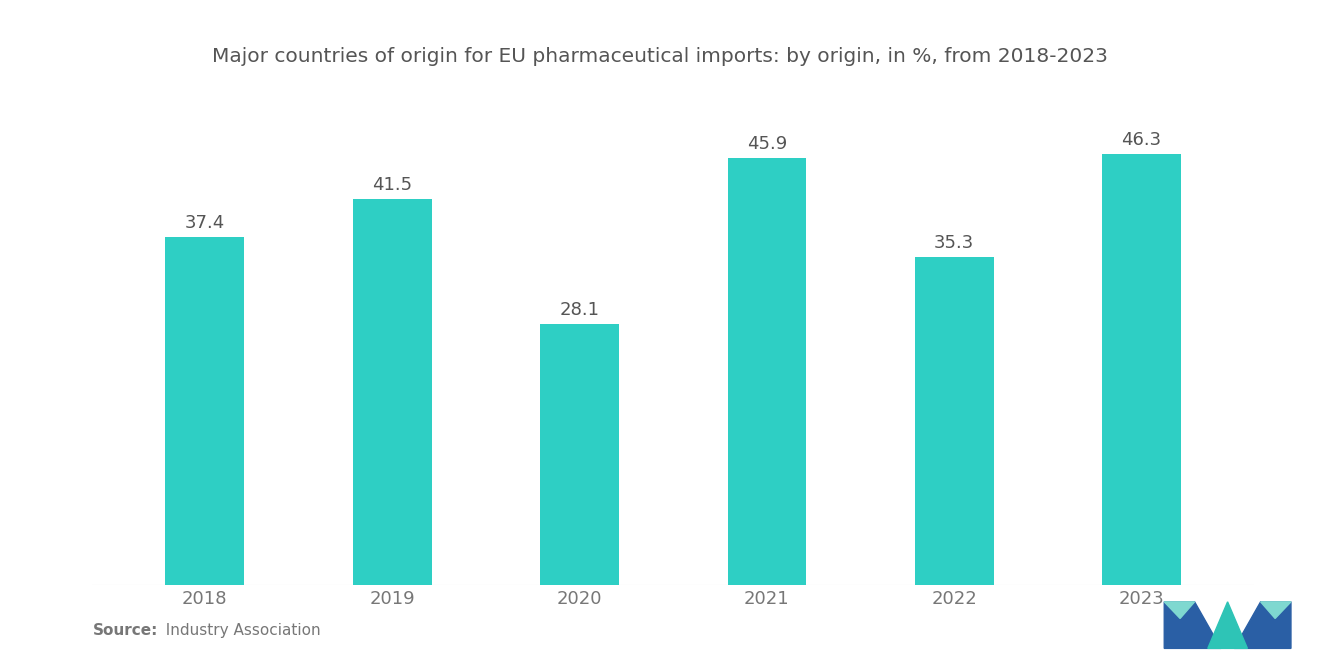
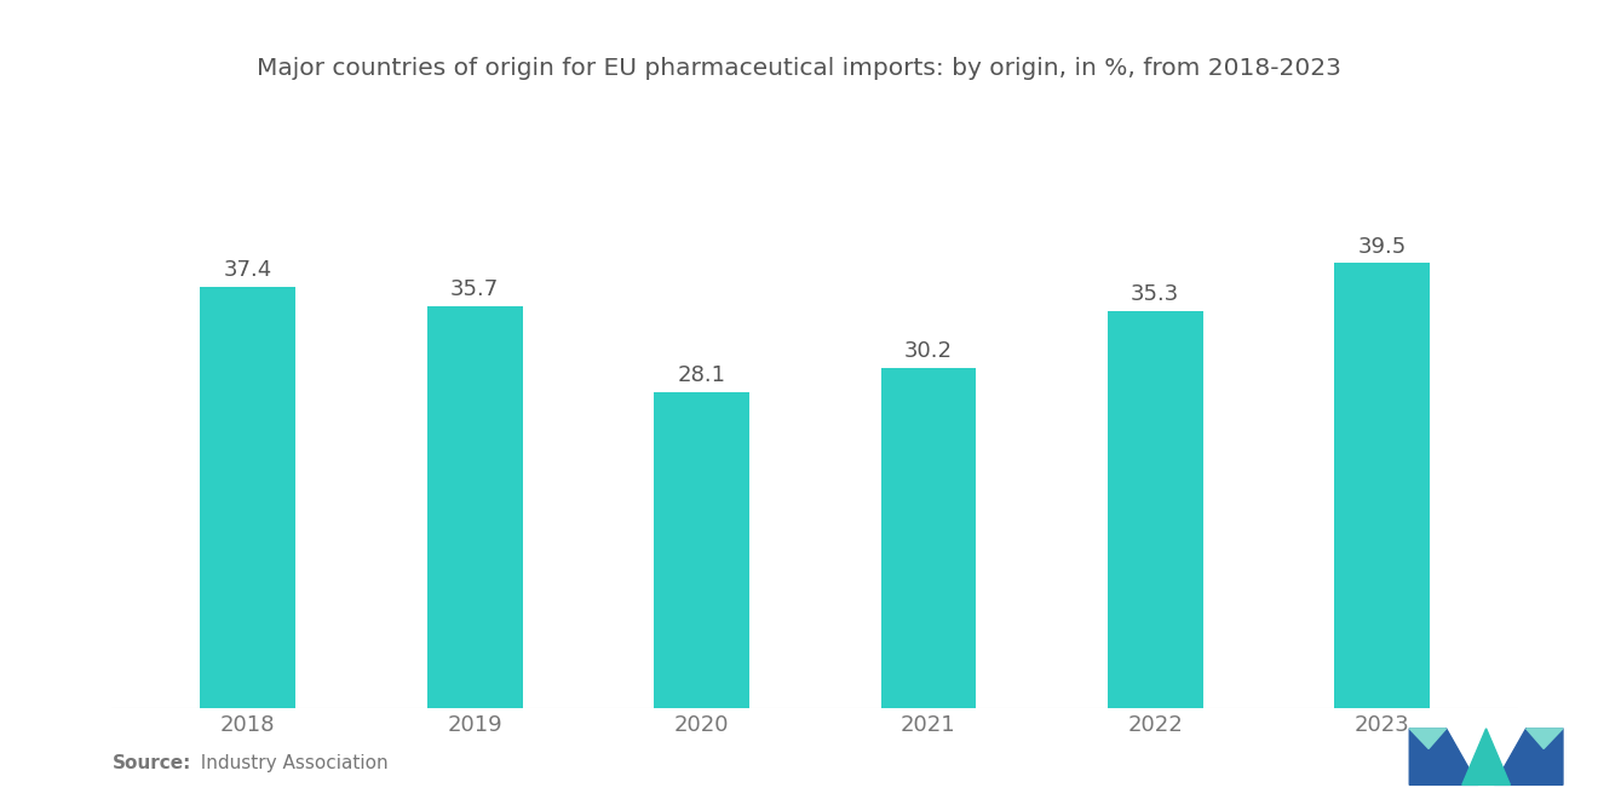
2019: 41.5 -> 35.7
2021: 45.9 -> 30.2
2023: 46.3 -> 39.5
